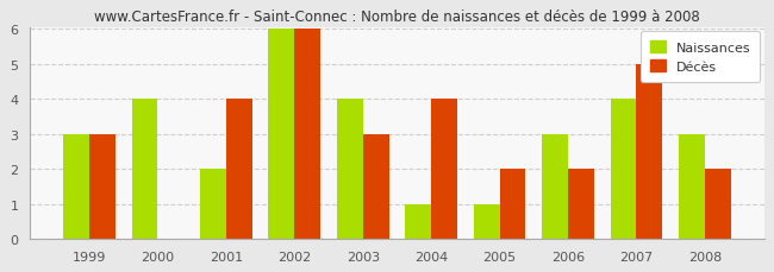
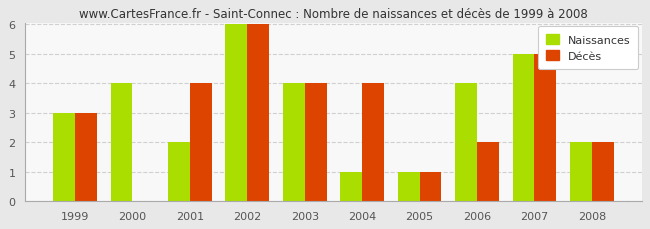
Décès/2003: 3 -> 4
Décès/2005: 2 -> 1
Naissances/2006: 3 -> 4
Naissances/2007: 4 -> 5
Naissances/2008: 3 -> 2
